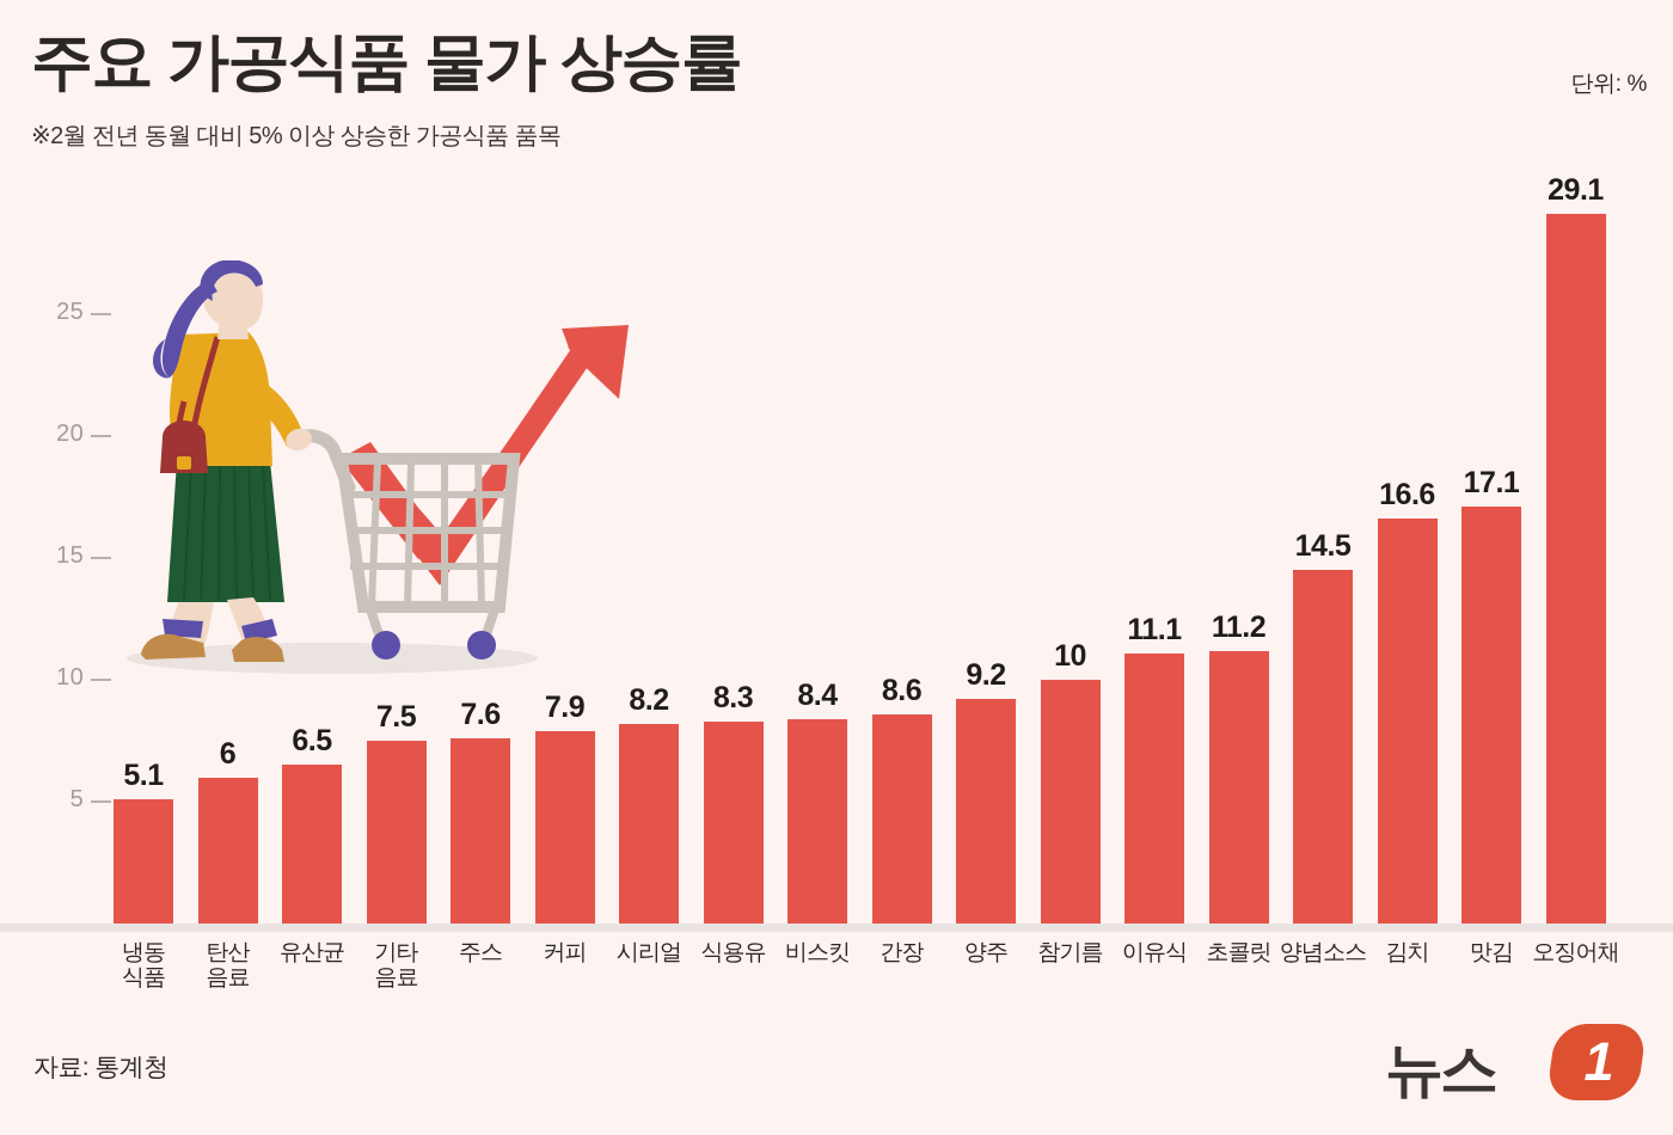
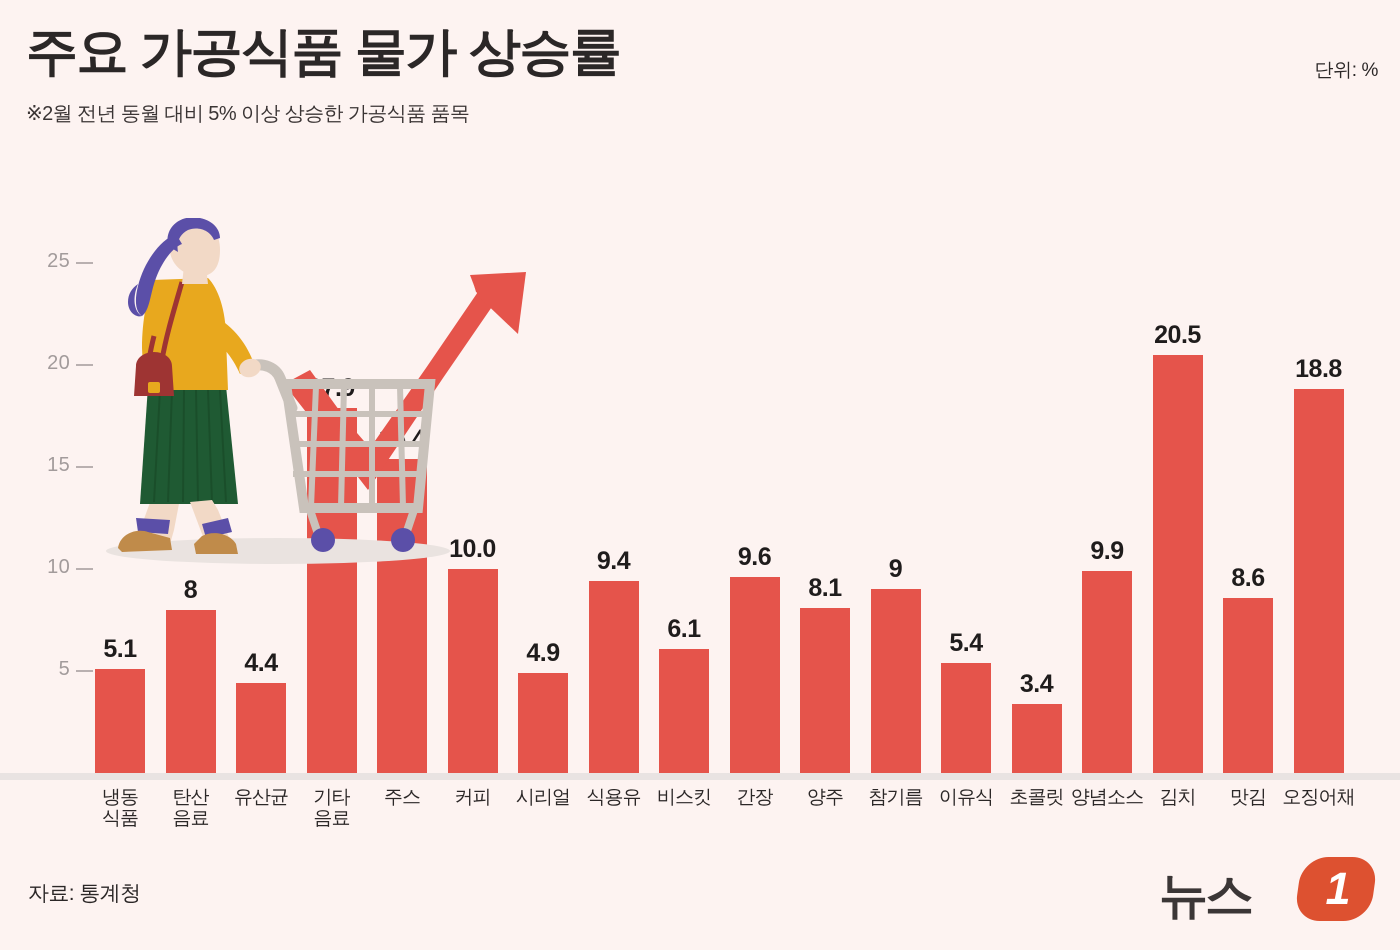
탄산 음료: 6 -> 8
유산균: 6.5 -> 4.4
기타 음료: 7.5 -> 17.9
주스: 7.6 -> 15.4
커피: 7.9 -> 10.0
시리얼: 8.2 -> 4.9
식용유: 8.3 -> 9.4
비스킷: 8.4 -> 6.1
간장: 8.6 -> 9.6
양주: 9.2 -> 8.1
참기름: 10 -> 9
이유식: 11.1 -> 5.4
초콜릿: 11.2 -> 3.4
양념소스: 14.5 -> 9.9
김치: 16.6 -> 20.5
맛김: 17.1 -> 8.6
오징어채: 29.1 -> 18.8
